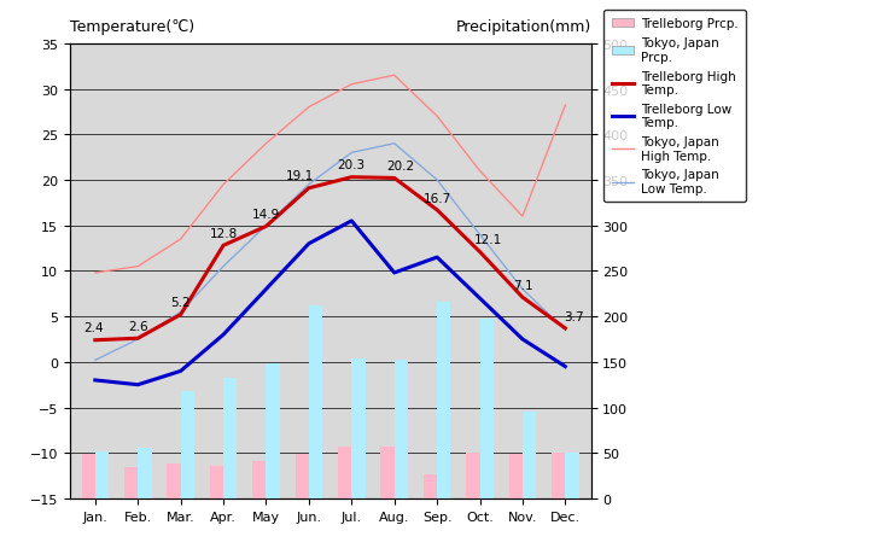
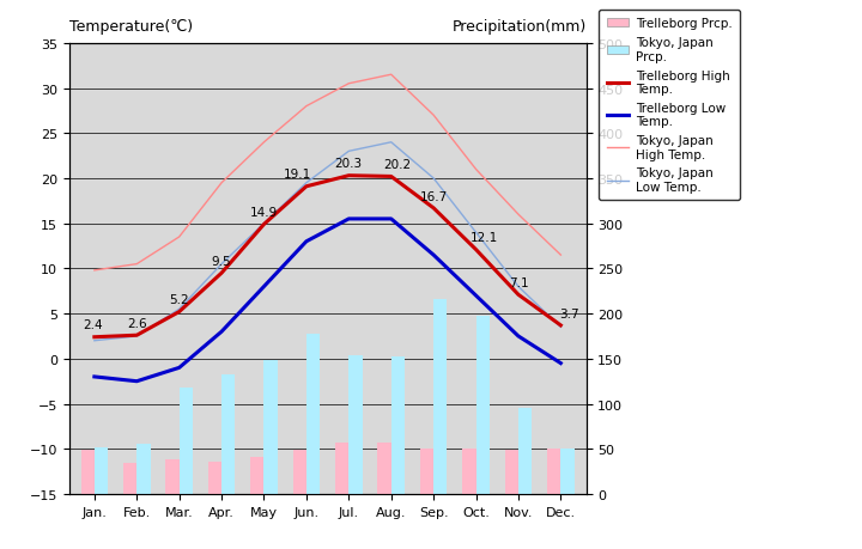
Tokyo, Japan Low Temp./Jan.: 0.2 -> 2.0
Trelleborg High Temp./Apr.: 12.8 -> 9.5
Tokyo, Japan Prcp./Jun.: 212 -> 178
Trelleborg Low Temp./Aug.: 9.8 -> 15.5
Trelleborg Prcp./Sep.: 26 -> 50
Tokyo, Japan High Temp./Dec.: 28.2 -> 11.5
